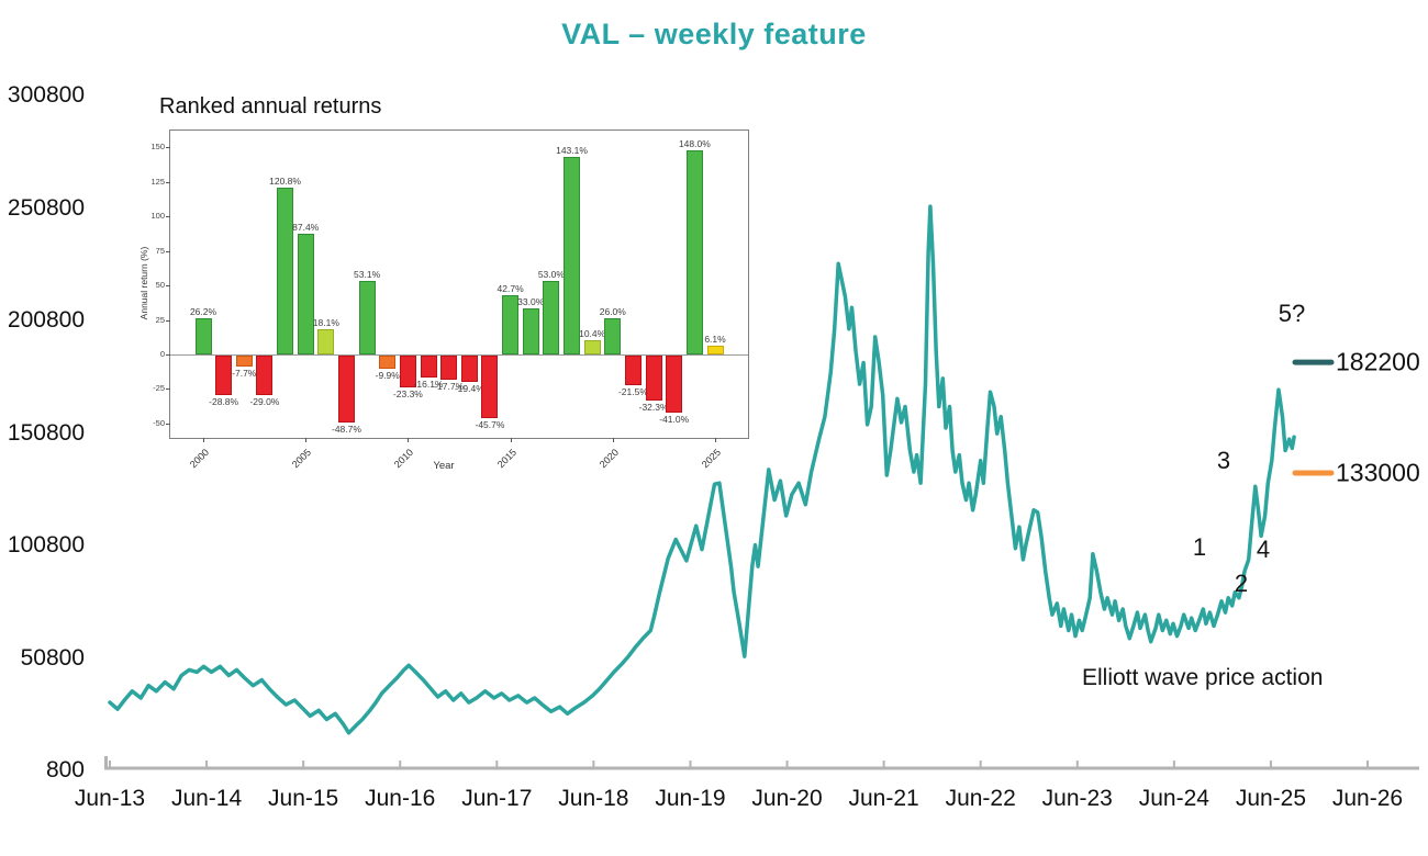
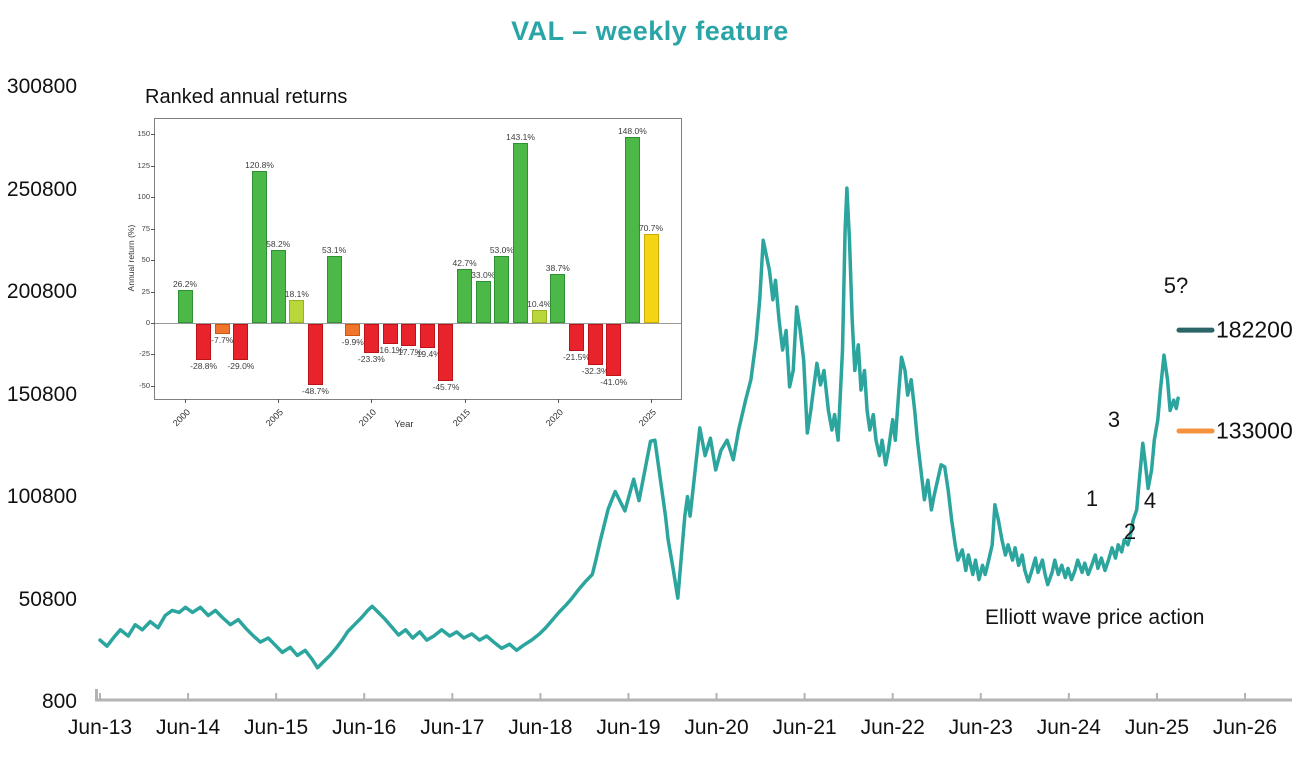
Ranked annual returns/2005: 87.4% -> 58.2%
Ranked annual returns/2020: 26.0% -> 38.7%
Ranked annual returns/2025: 6.1% -> 70.7%
